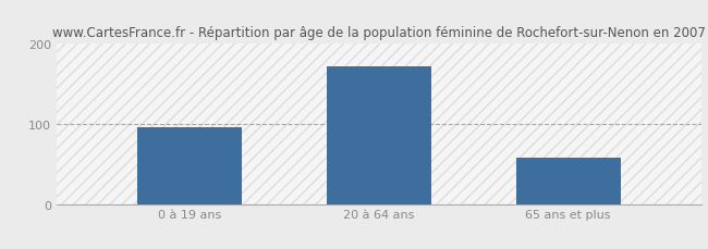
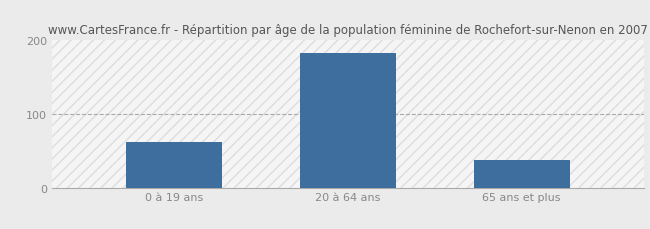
0 à 19 ans: 96 -> 62
20 à 64 ans: 172 -> 183
65 ans et plus: 58 -> 38
